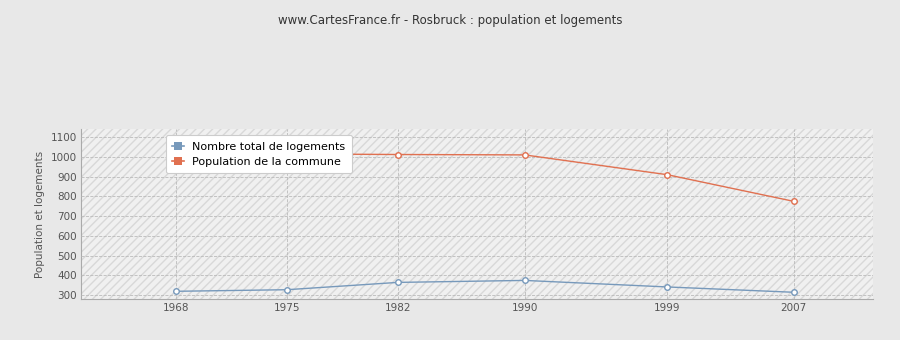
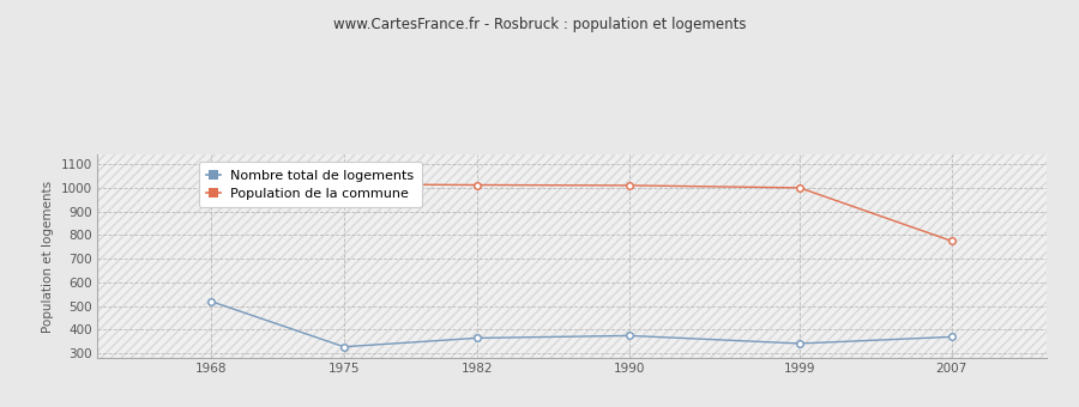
Nombre total de logements/1968: 320 -> 520
Population de la commune/1999: 910 -> 1000
Nombre total de logements/2007: 320 -> 370
